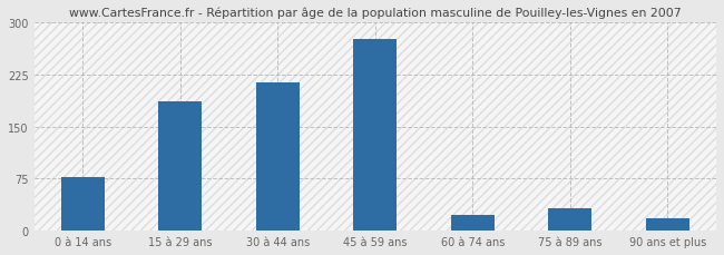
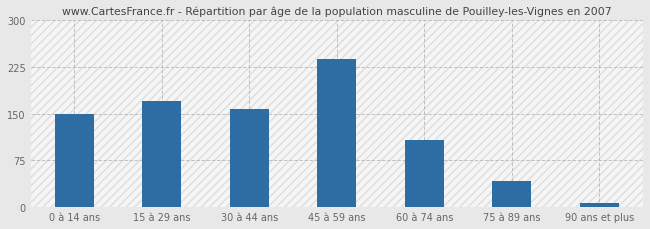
0 à 14 ans: 78 -> 150
15 à 29 ans: 186 -> 170
30 à 44 ans: 214 -> 158
45 à 59 ans: 276 -> 238
60 à 74 ans: 22 -> 108
75 à 89 ans: 32 -> 42
90 ans et plus: 18 -> 7
